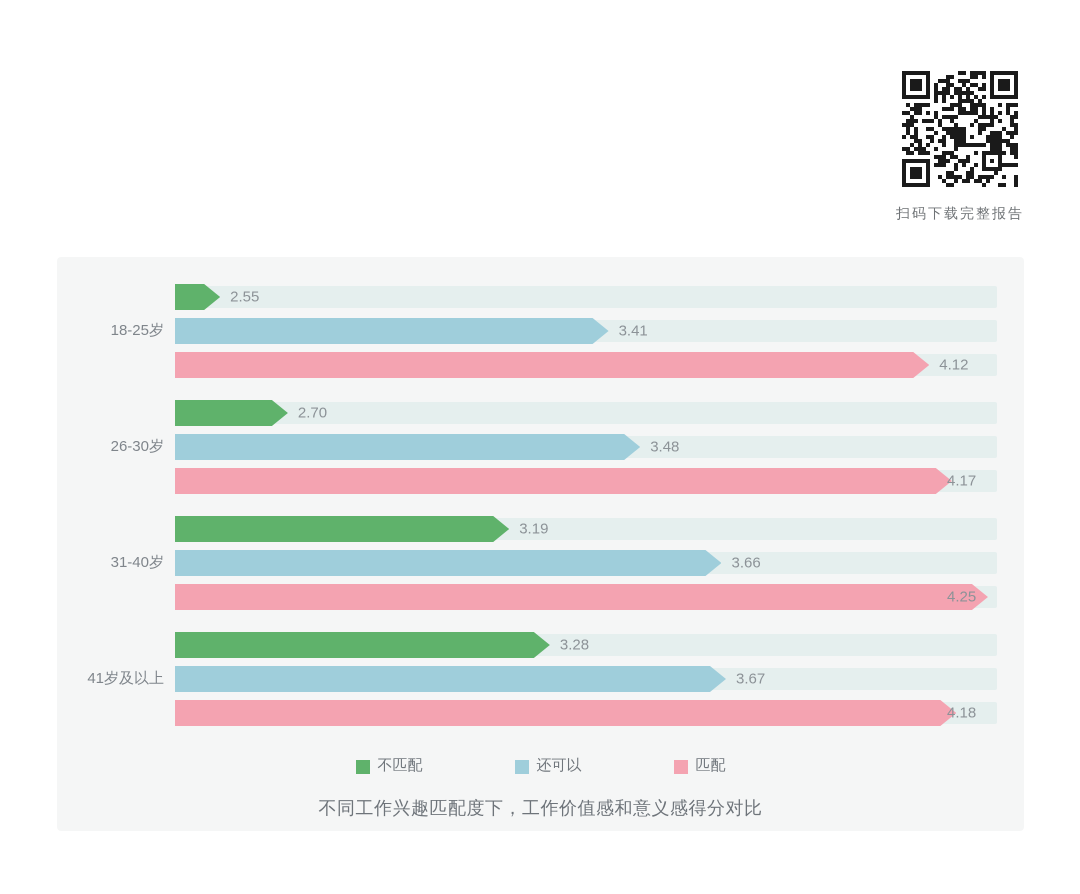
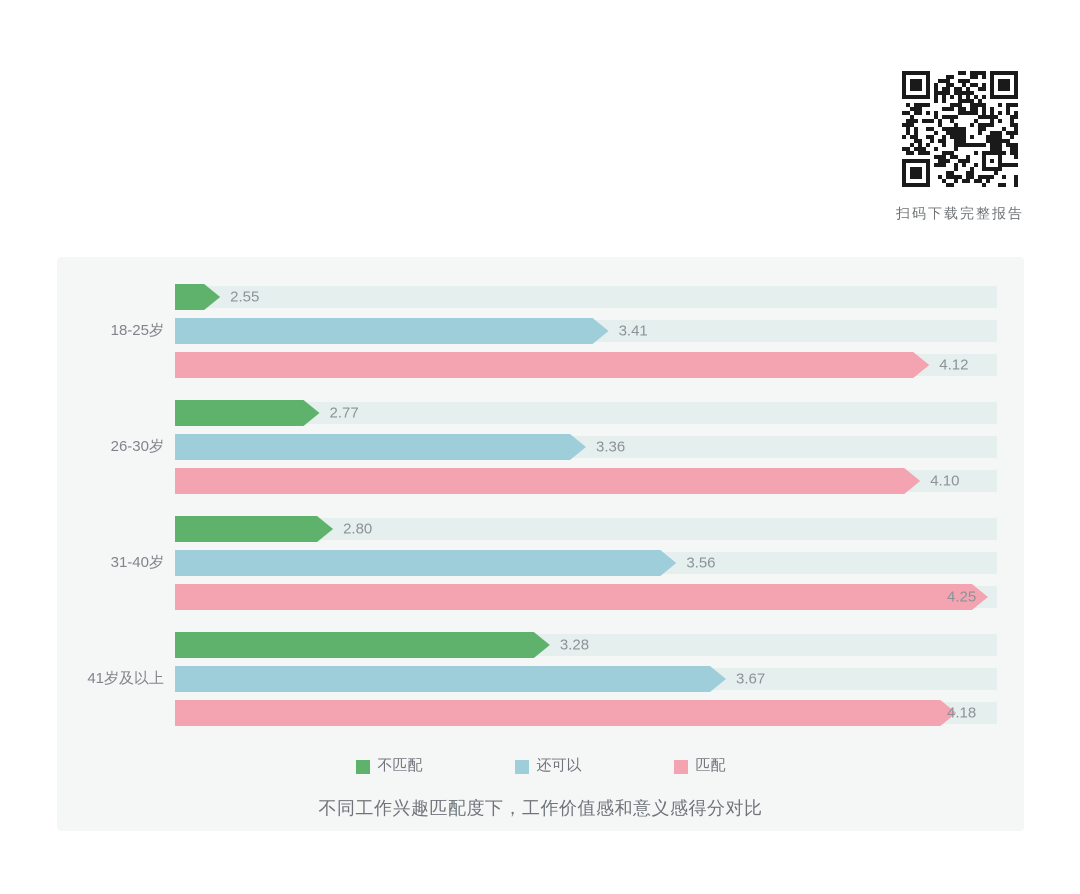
不匹配/26-30岁: 2.70 -> 2.77
还可以/26-30岁: 3.48 -> 3.36
匹配/26-30岁: 4.17 -> 4.10
不匹配/31-40岁: 3.19 -> 2.80
还可以/31-40岁: 3.66 -> 3.56
